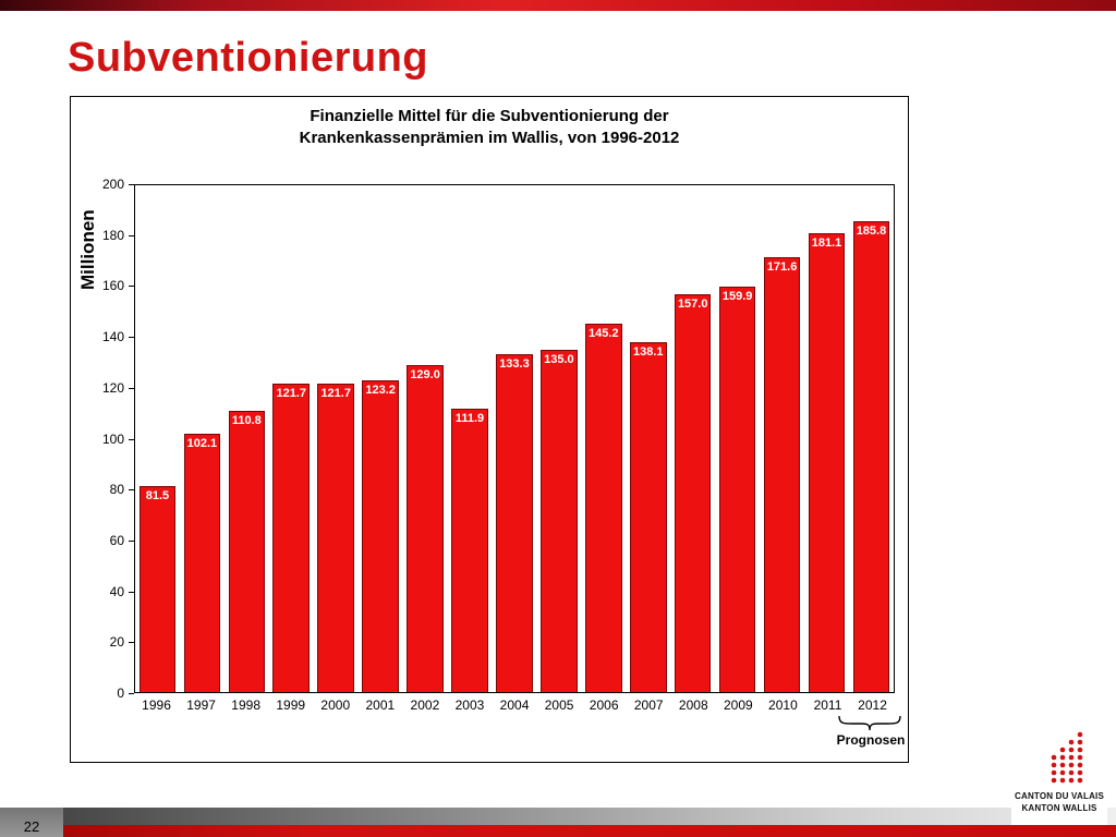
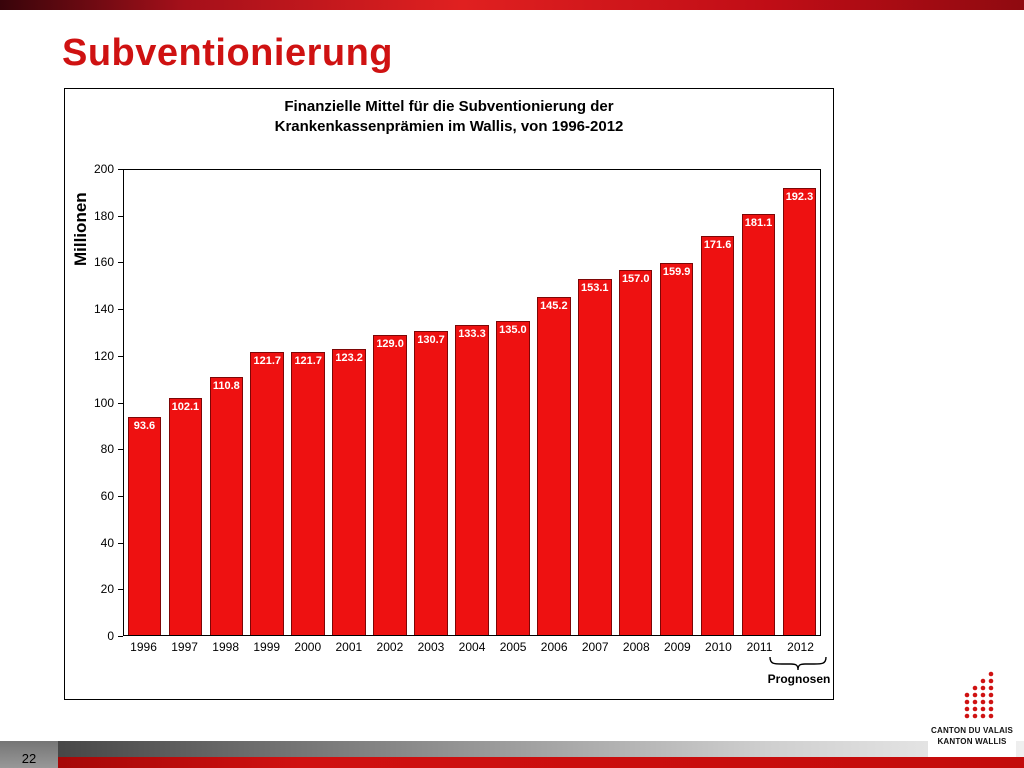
1996: 81.5 -> 93.6
2003: 111.9 -> 130.7
2007: 138.1 -> 153.1
2012: 185.8 -> 192.3
